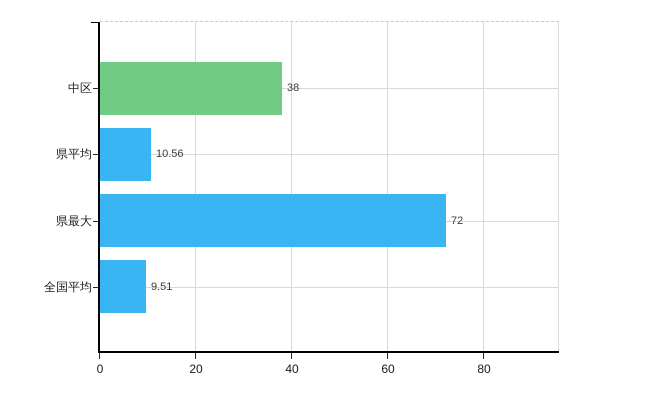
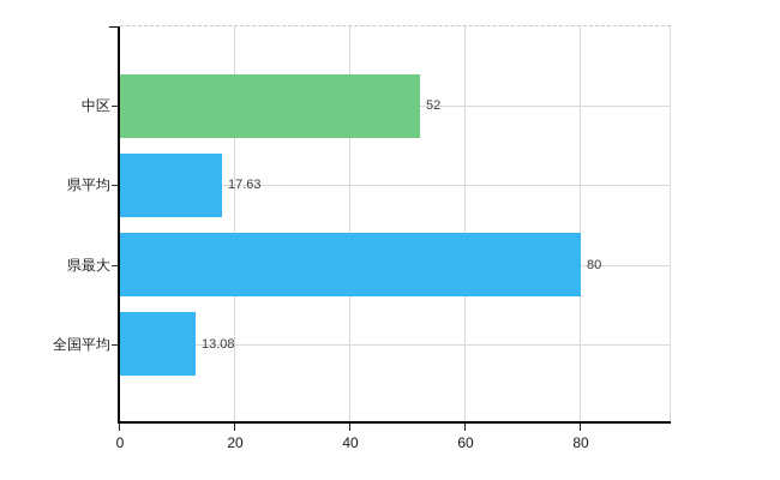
中区: 38 -> 52
県平均: 10.56 -> 17.63
県最大: 72 -> 80
全国平均: 9.51 -> 13.08
